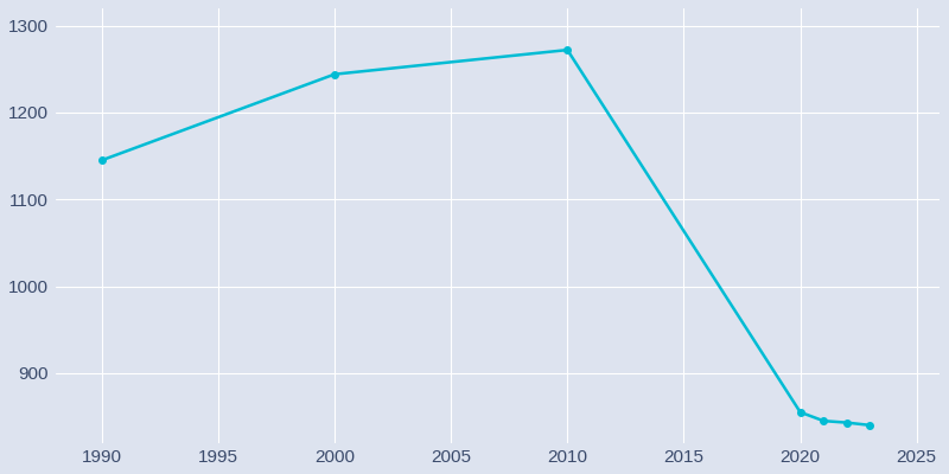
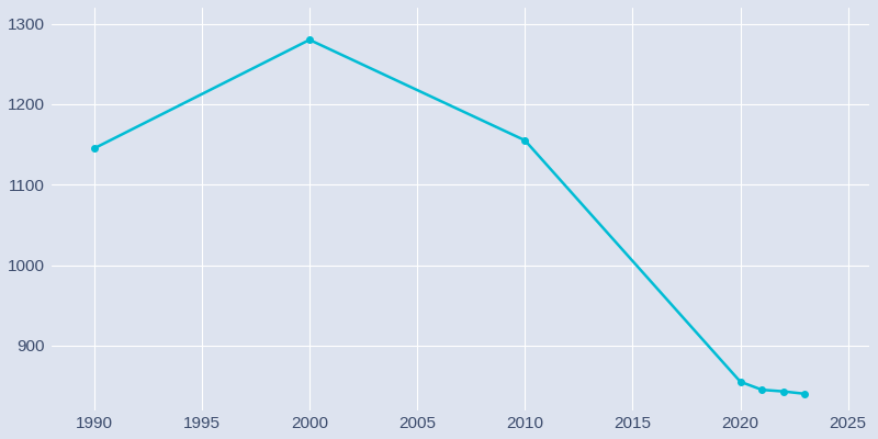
2000: 1244 -> 1280
2010: 1272 -> 1155
